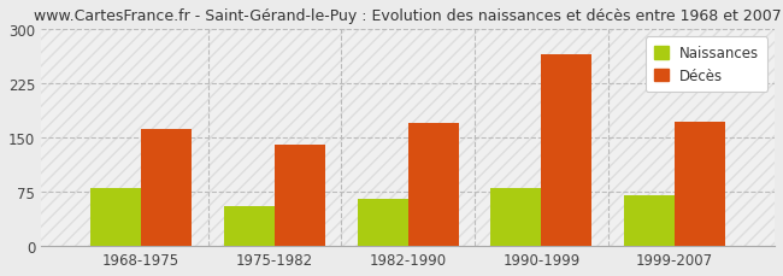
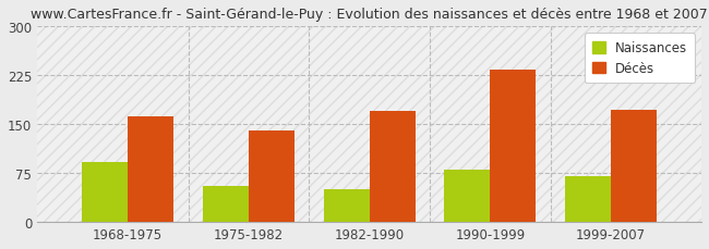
Naissances/1968-1975: 80 -> 92
Naissances/1982-1990: 65 -> 50
Décès/1990-1999: 265 -> 234
